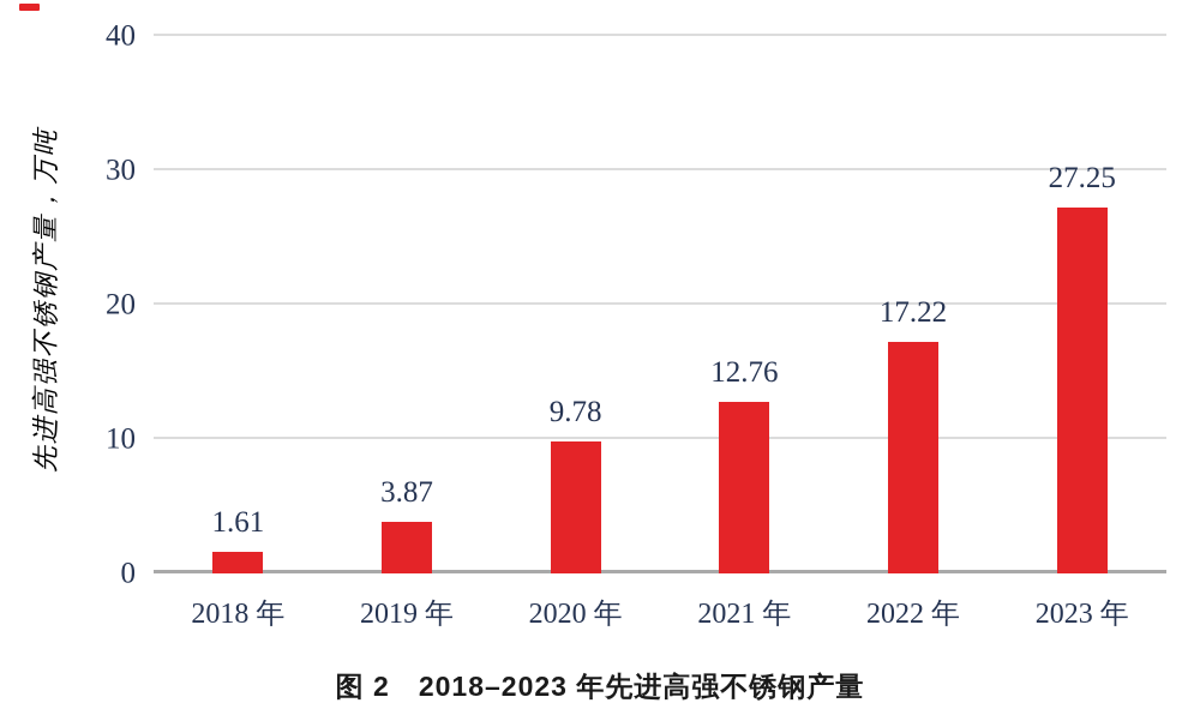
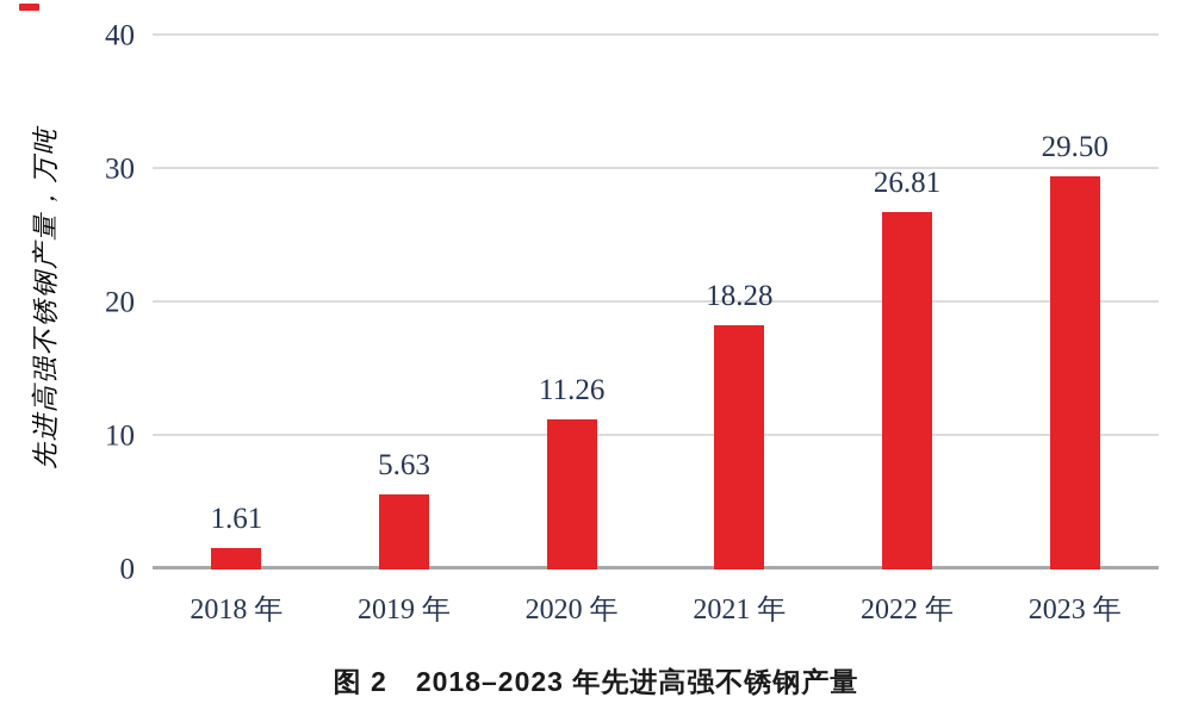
2019 年: 3.87 -> 5.63
2020 年: 9.78 -> 11.26
2021 年: 12.76 -> 18.28
2022 年: 17.22 -> 26.81
2023 年: 27.25 -> 29.50
